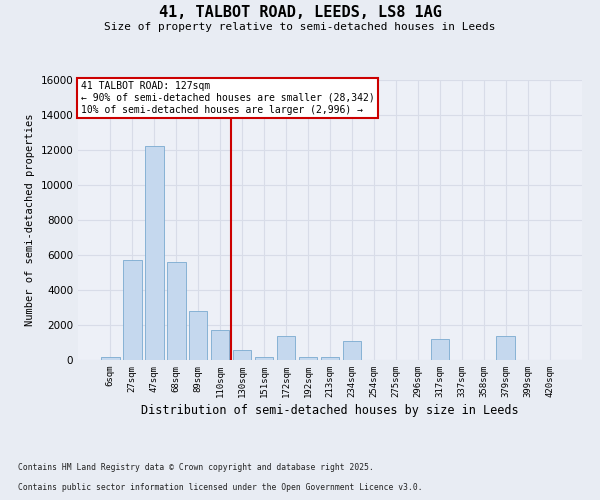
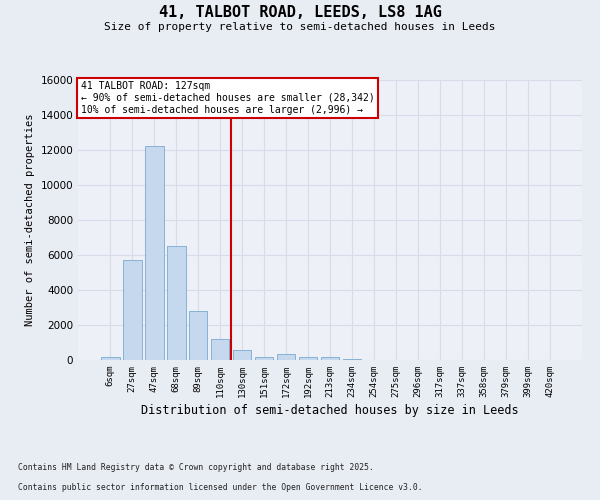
68sqm: 5600 -> 6500
110sqm: 1700 -> 1200
172sqm: 1400 -> 400
234sqm: 1100 -> 100
317sqm: 1200 -> 0
379sqm: 1400 -> 0
